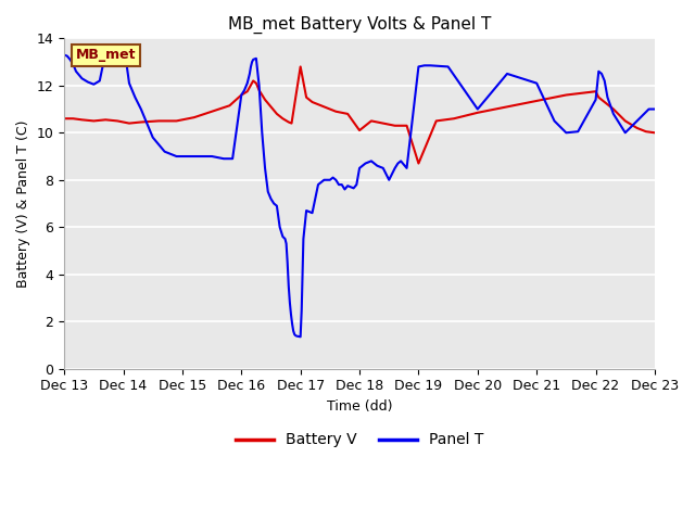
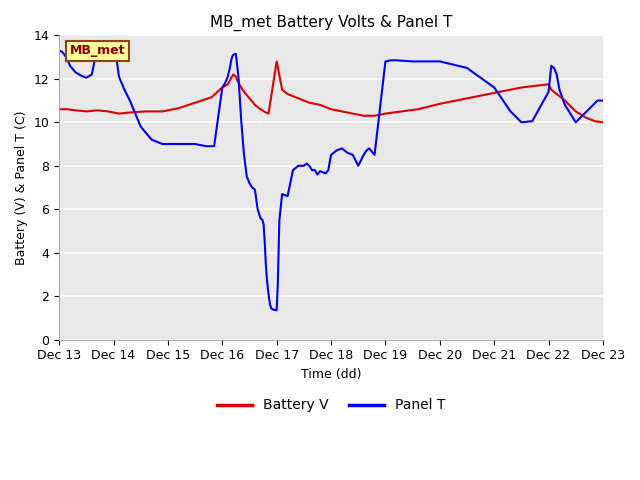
Battery V/Dec 18: 10.10 -> 10.60
Battery V/Dec 19: 8.70 -> 10.40
Panel T/Dec 20: 11.00 -> 12.80
Panel T/Dec 21: 12.10 -> 11.60
